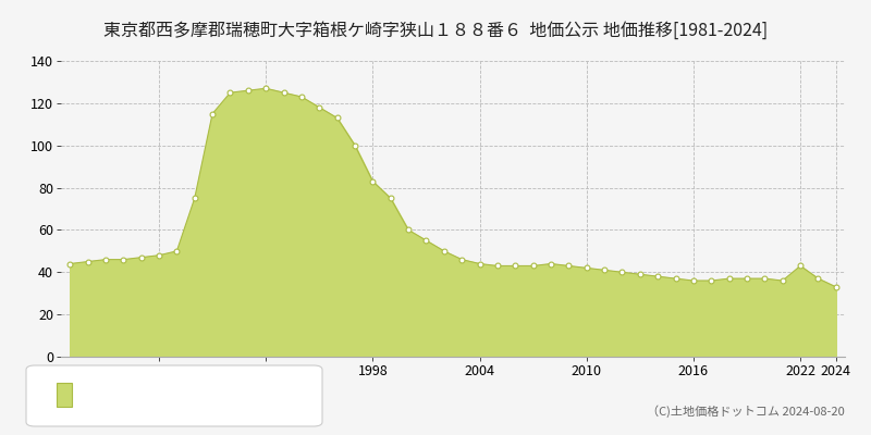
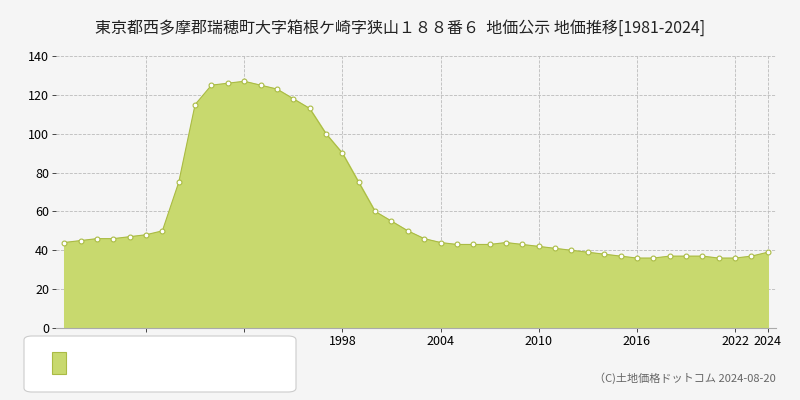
1998: 83 -> 90
2022: 43 -> 36
2024: 33 -> 39
